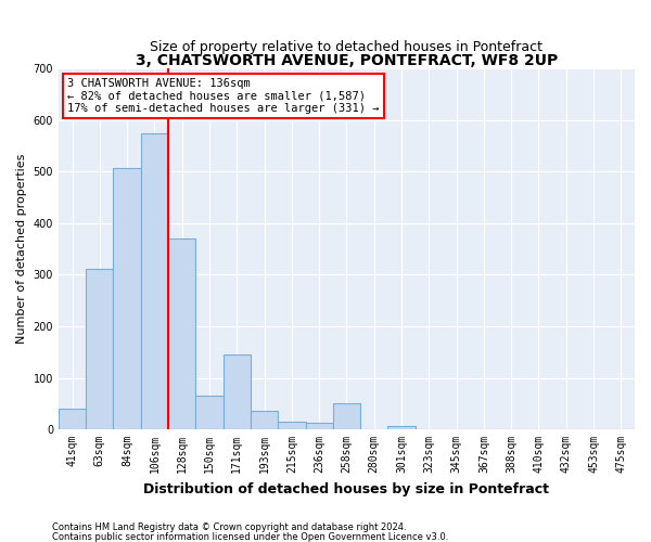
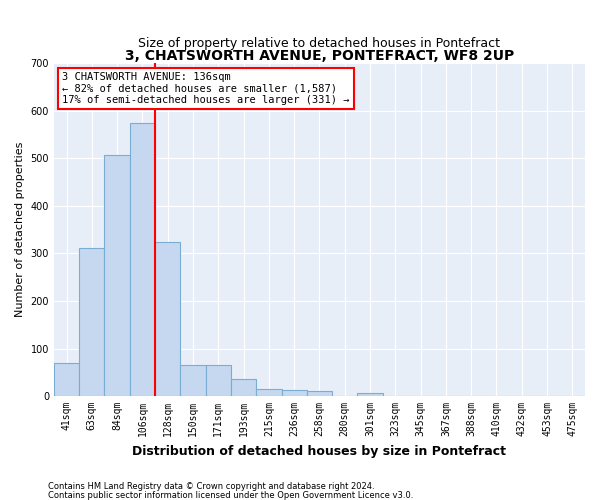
41sqm: 40 -> 70
128sqm: 370 -> 325
171sqm: 145 -> 65
258sqm: 50 -> 10
